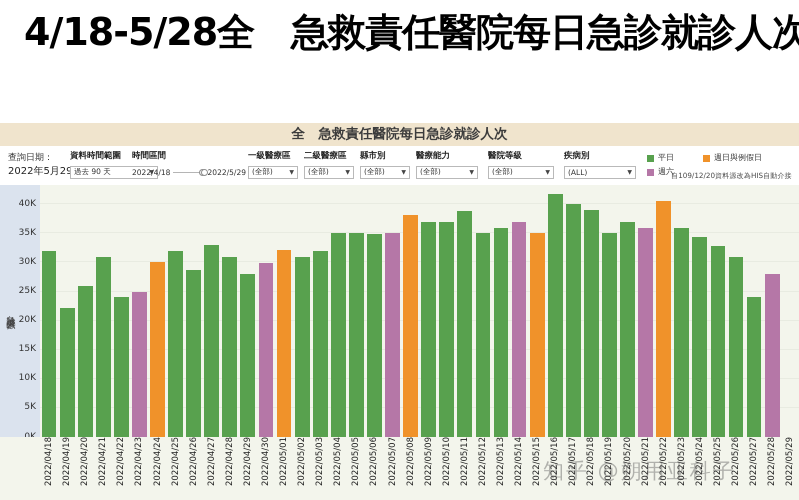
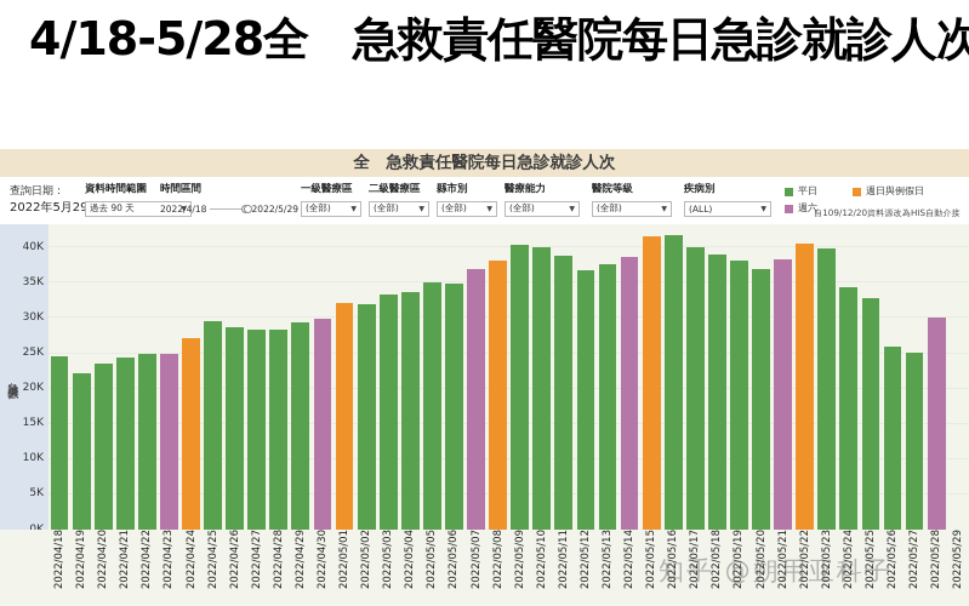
2022/04/18: 32K -> 25K
2022/04/20: 26K -> 24K
2022/04/21: 31K -> 24K
2022/04/22: 24K -> 25K
2022/04/24: 30K -> 27K
2022/04/25: 32K -> 30K
2022/04/27: 33K -> 28K
2022/04/28: 31K -> 28K
2022/04/29: 28K -> 29K
2022/05/02: 31K -> 32K
2022/05/03: 32K -> 33K
2022/05/04: 35K -> 34K
2022/05/07: 35K -> 37K
2022/05/09: 37K -> 40K
2022/05/10: 37K -> 40K
2022/05/12: 35K -> 37K
2022/05/13: 36K -> 38K
2022/05/14: 37K -> 39K
2022/05/15: 35K -> 42K
2022/05/19: 35K -> 38K
2022/05/21: 36K -> 38K
2022/05/23: 36K -> 40K
2022/05/26: 31K -> 26K
2022/05/27: 24K -> 25K
2022/05/28: 28K -> 30K
